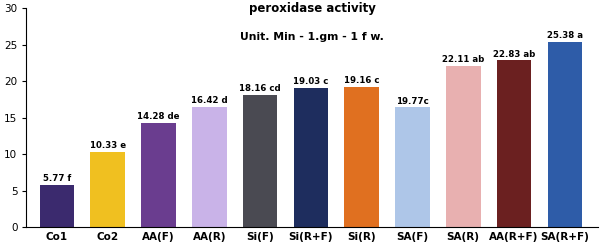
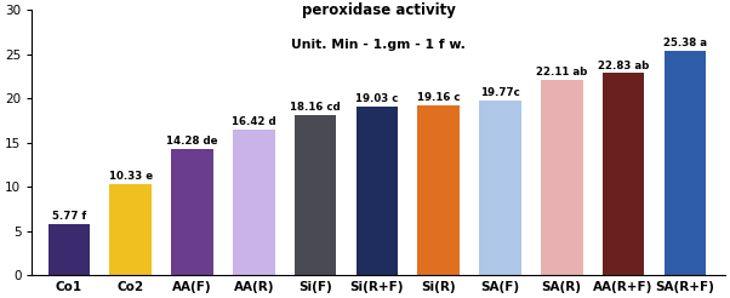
SA(F): 16.4 -> 19.8
